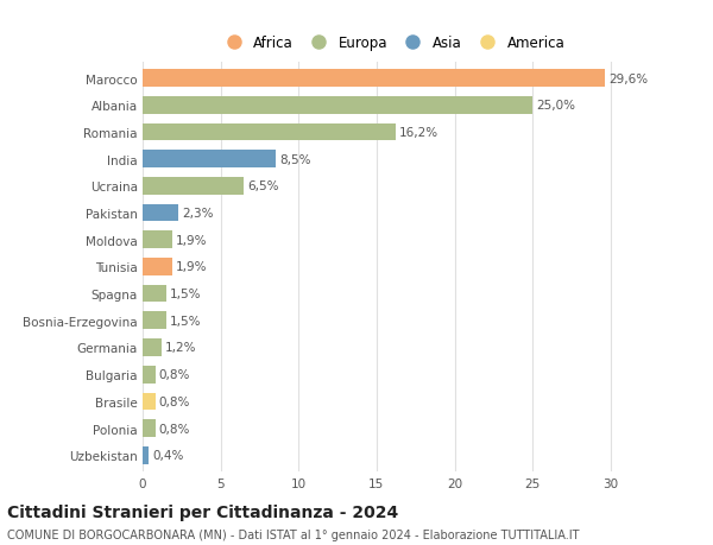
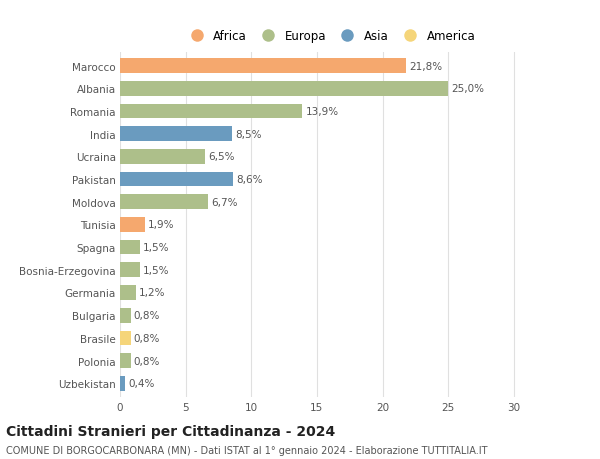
Marocco: 29,6% -> 21,8%
Romania: 16,2% -> 13,9%
Pakistan: 2,3% -> 8,6%
Moldova: 1,9% -> 6,7%
